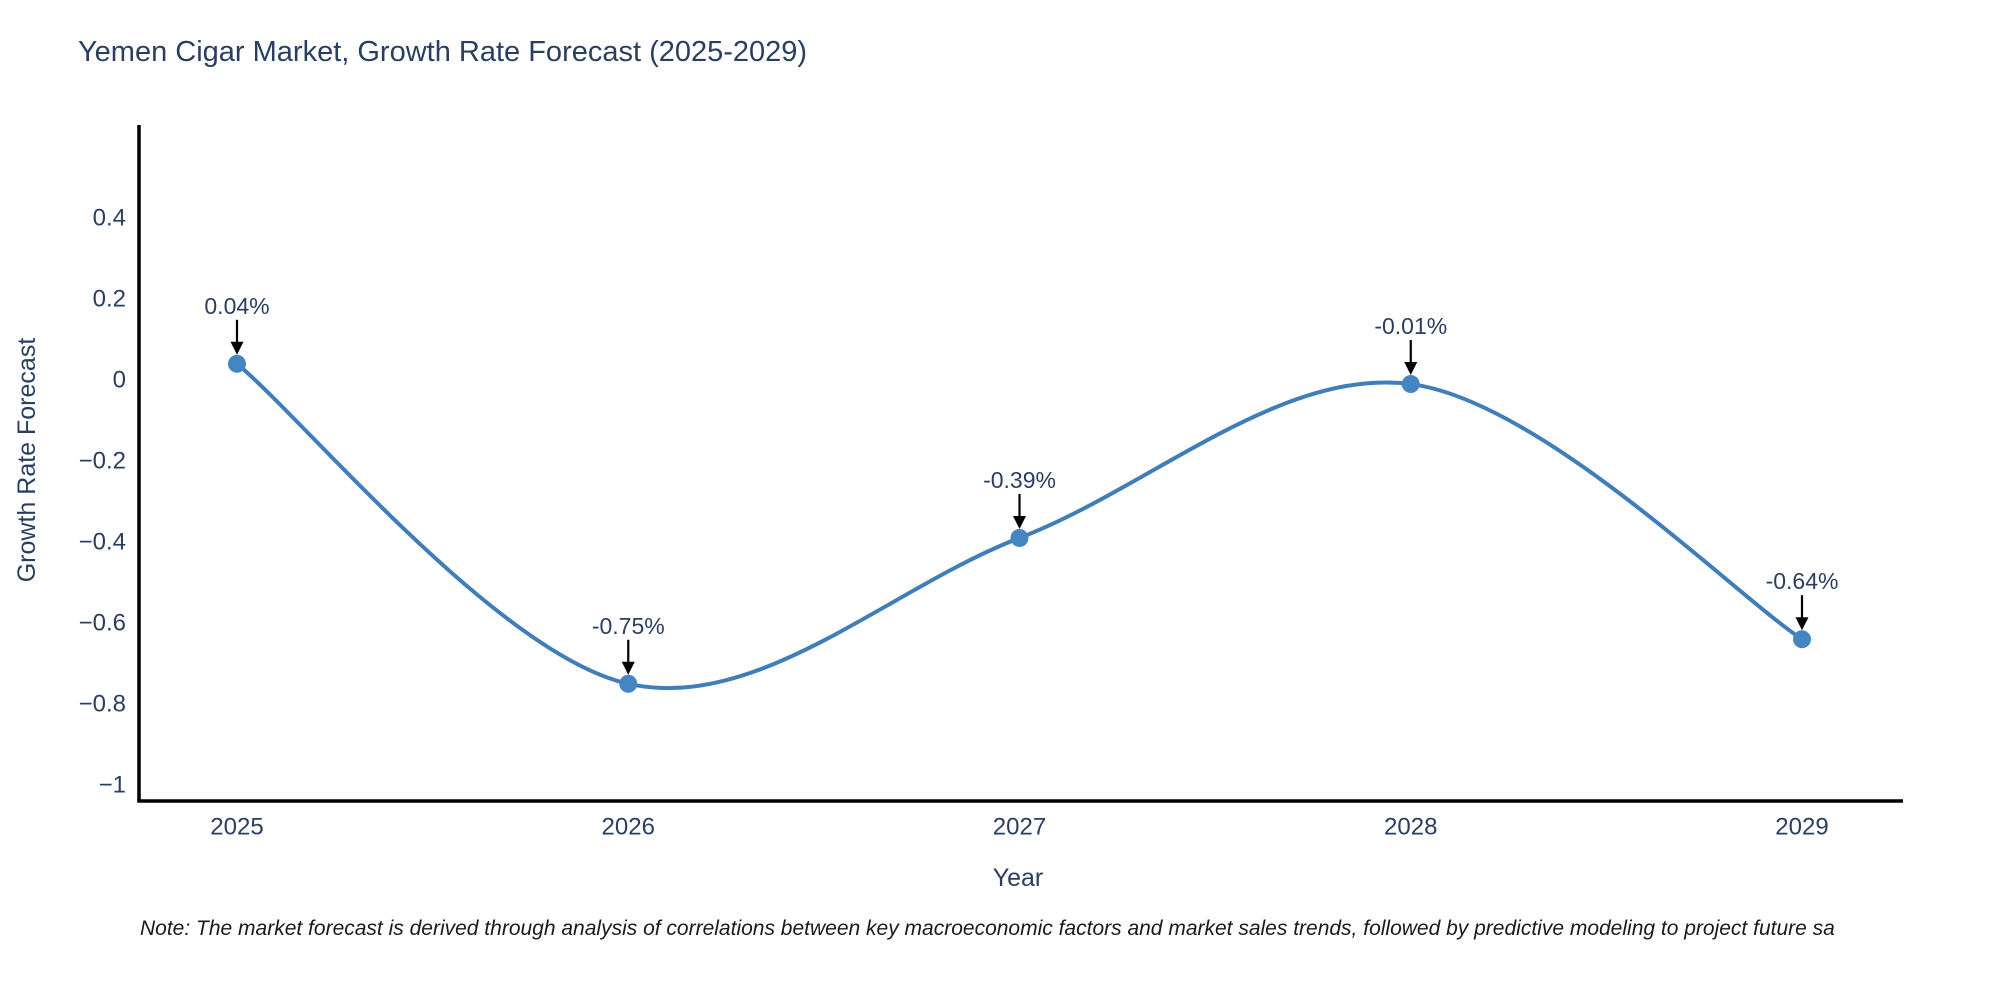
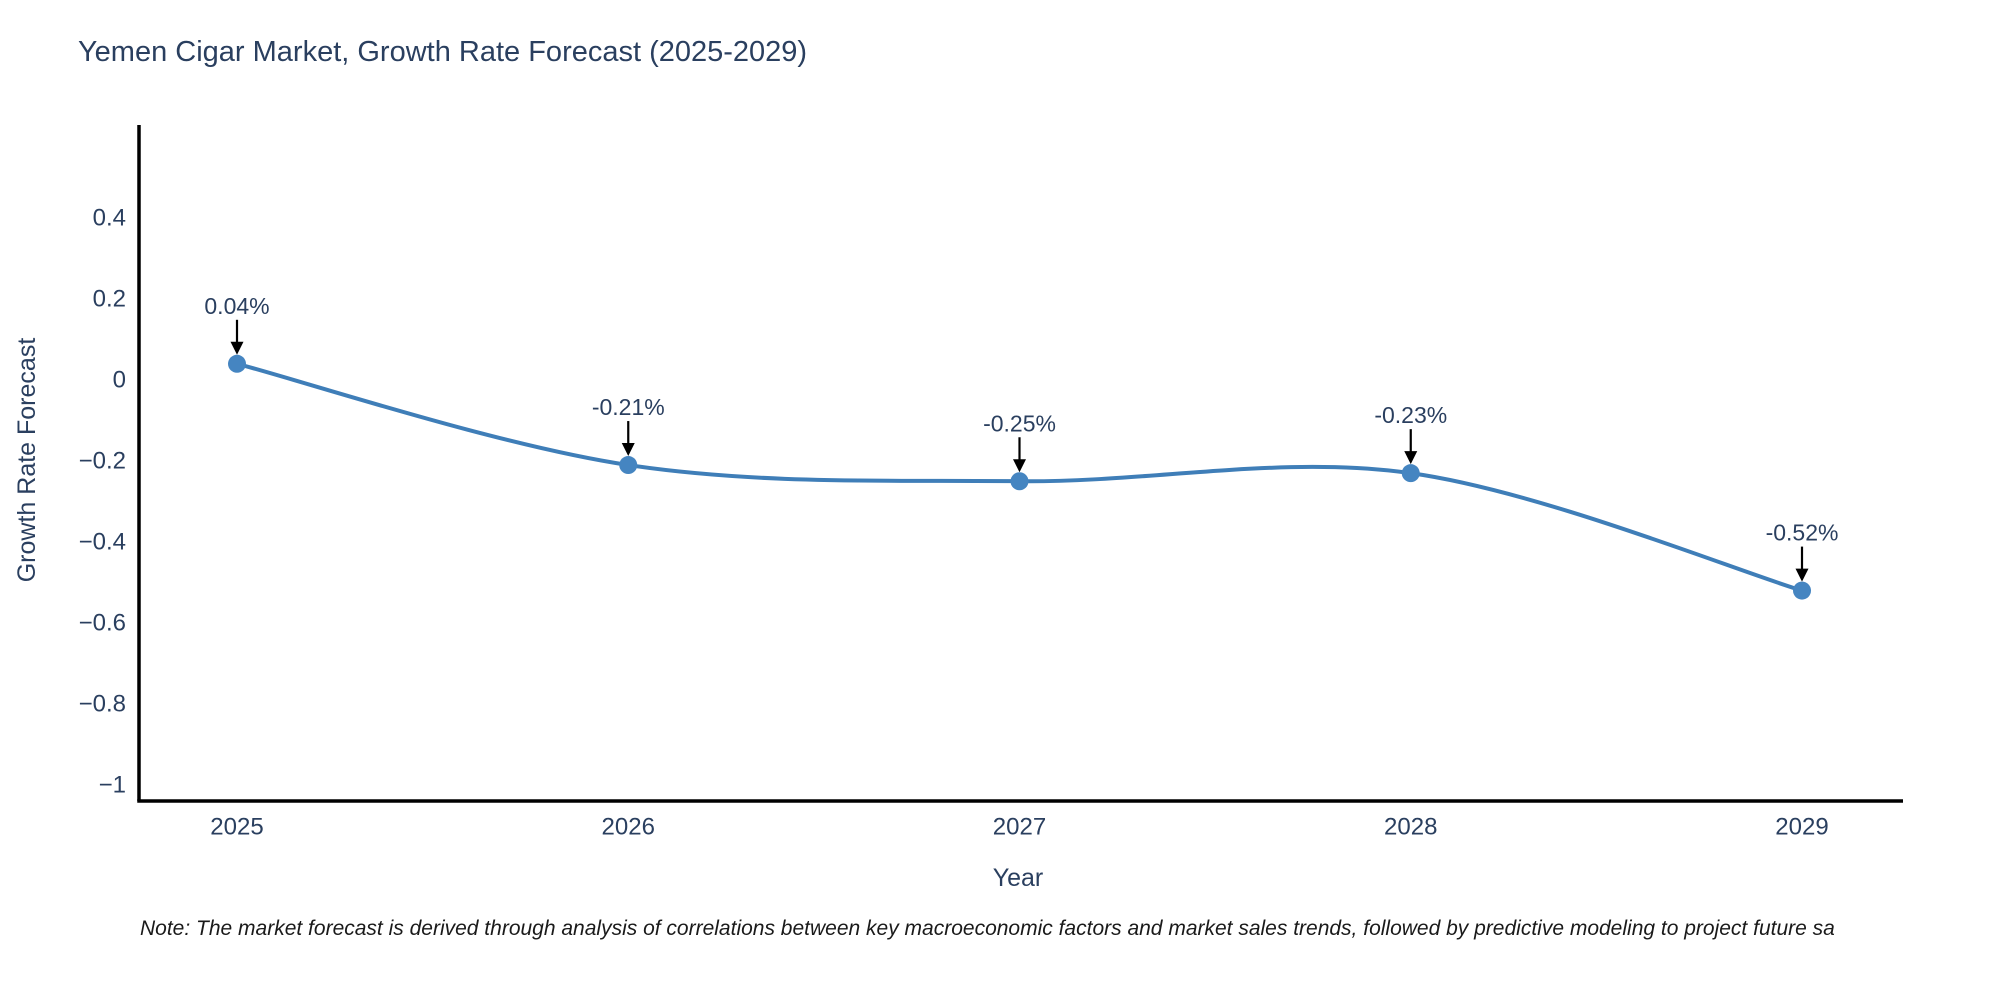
2026: -0.75% -> -0.21%
2027: -0.39% -> -0.25%
2028: -0.01% -> -0.23%
2029: -0.64% -> -0.52%
